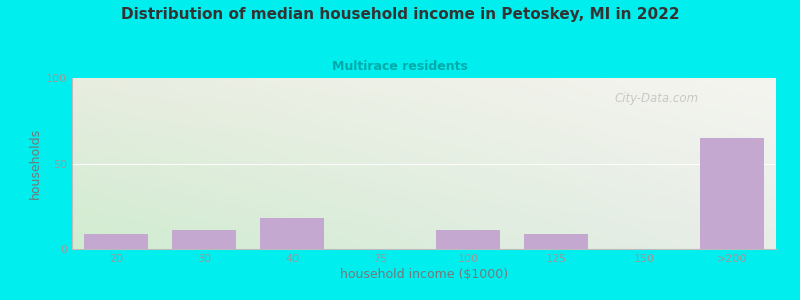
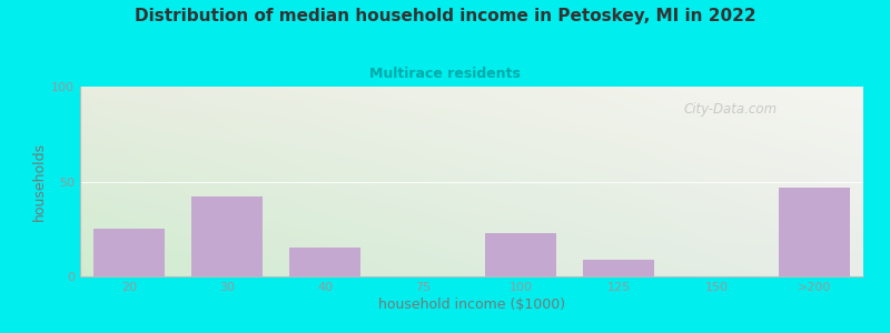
20: 9 -> 25
30: 11 -> 42
40: 18 -> 15
100: 11 -> 23
>200: 65 -> 47
